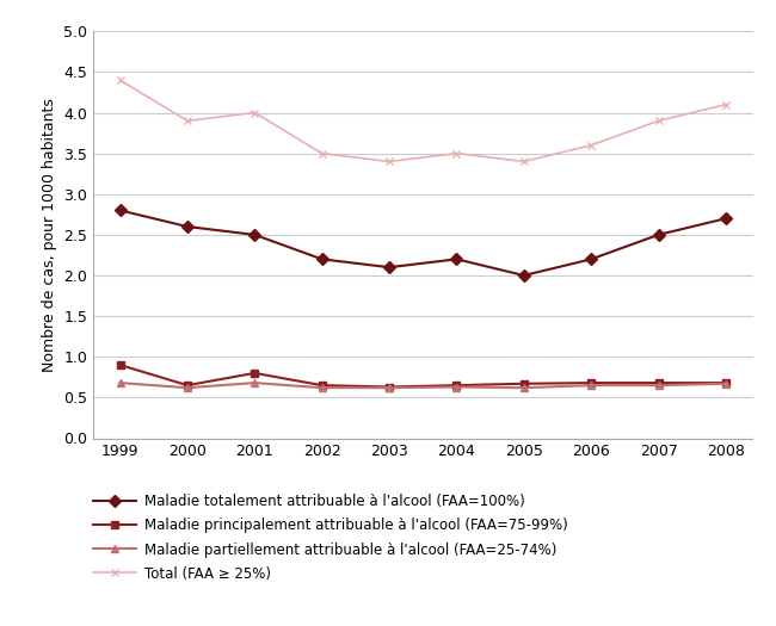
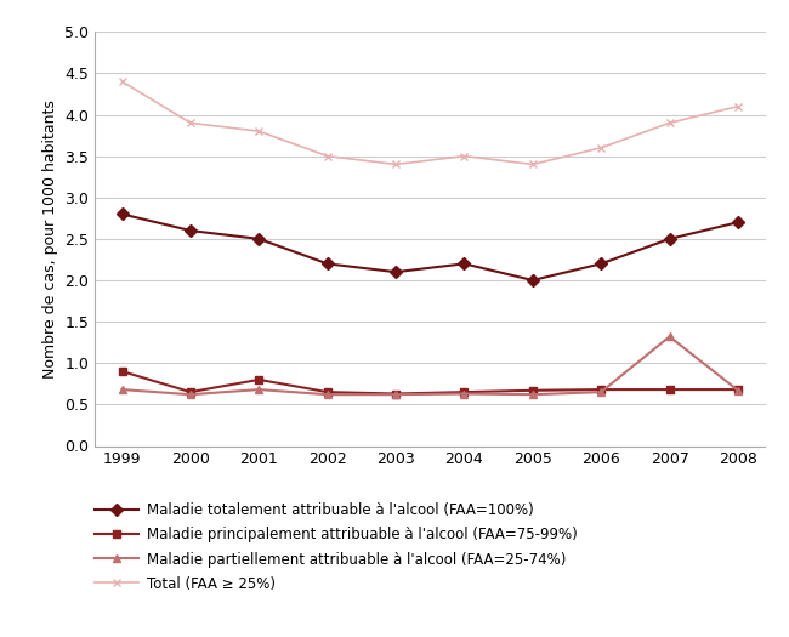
Total (FAA ≥ 25%)/2001: 4.0 -> 3.8
Maladie partiellement attribuable à l'alcool (FAA=25-74%)/2007: 0.65 -> 1.32
